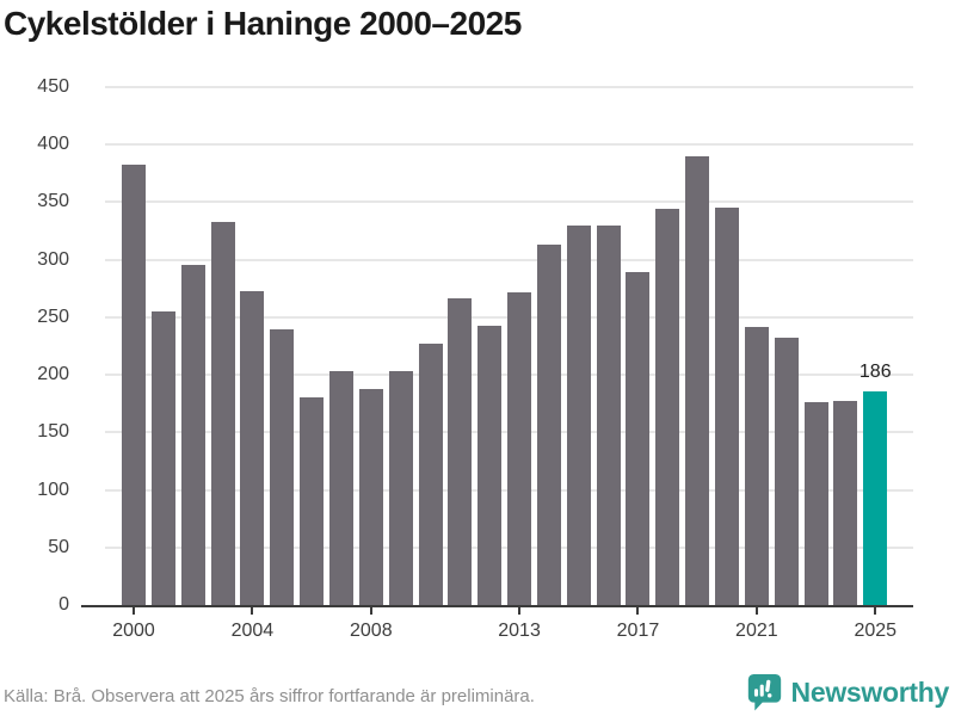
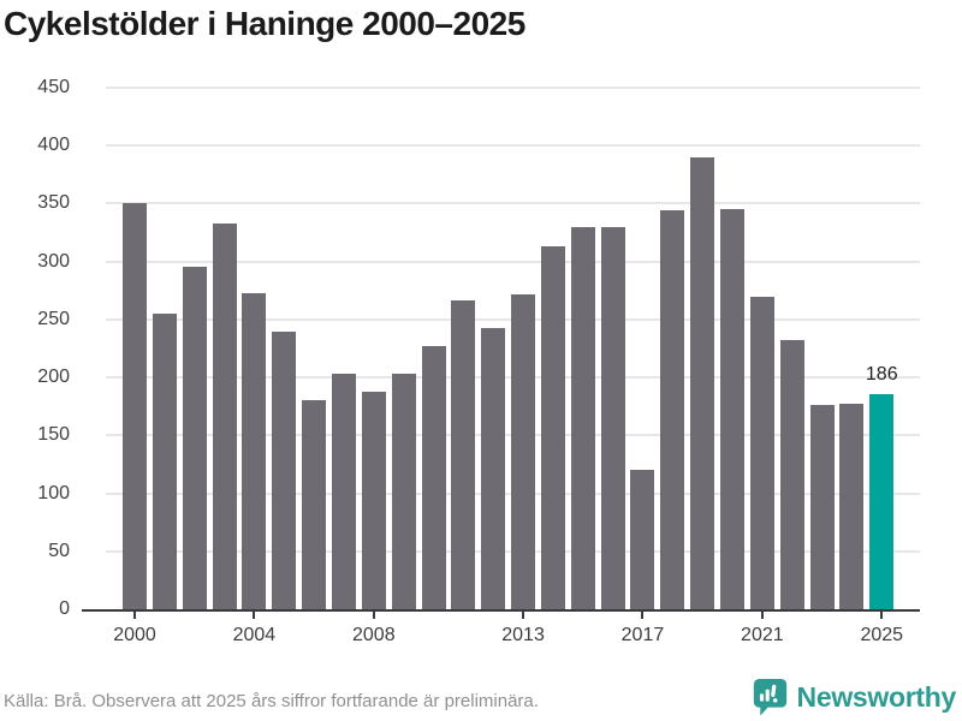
2000: 380 -> 350
2017: 290 -> 120
2021: 240 -> 270
